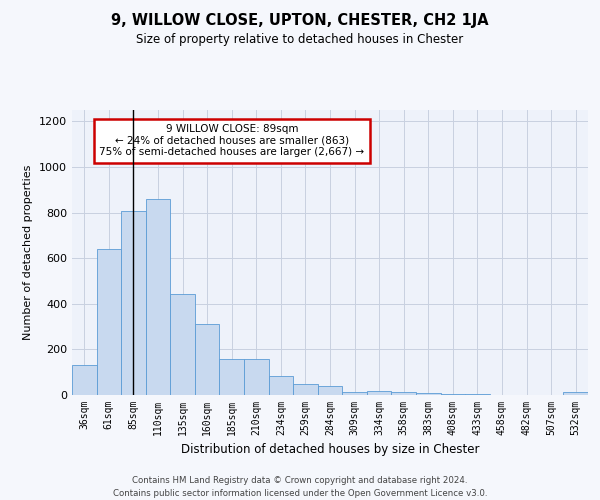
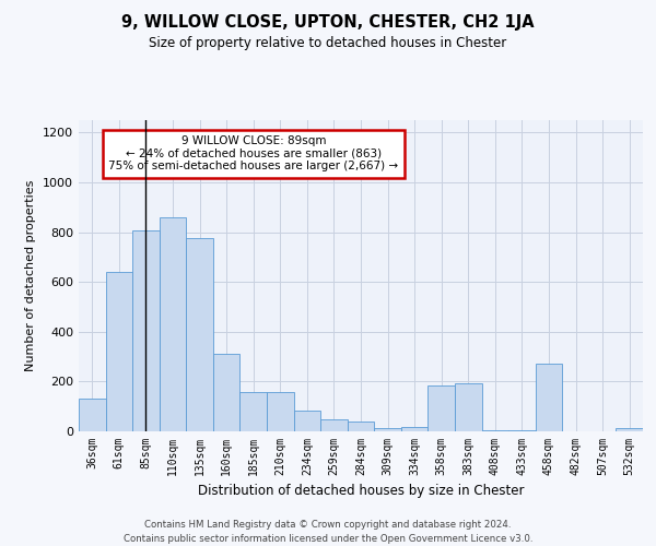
135sqm: 445 -> 775
358sqm: 15 -> 185
383sqm: 10 -> 195
458sqm: 2 -> 270
